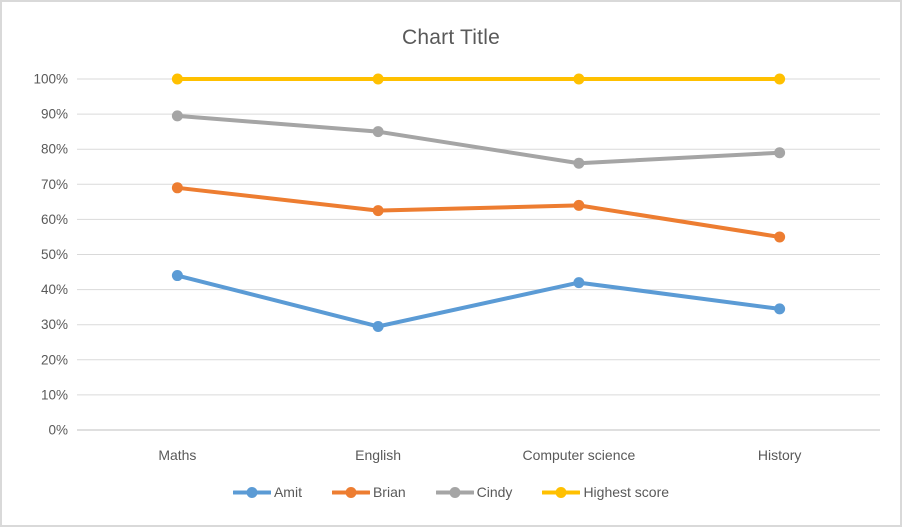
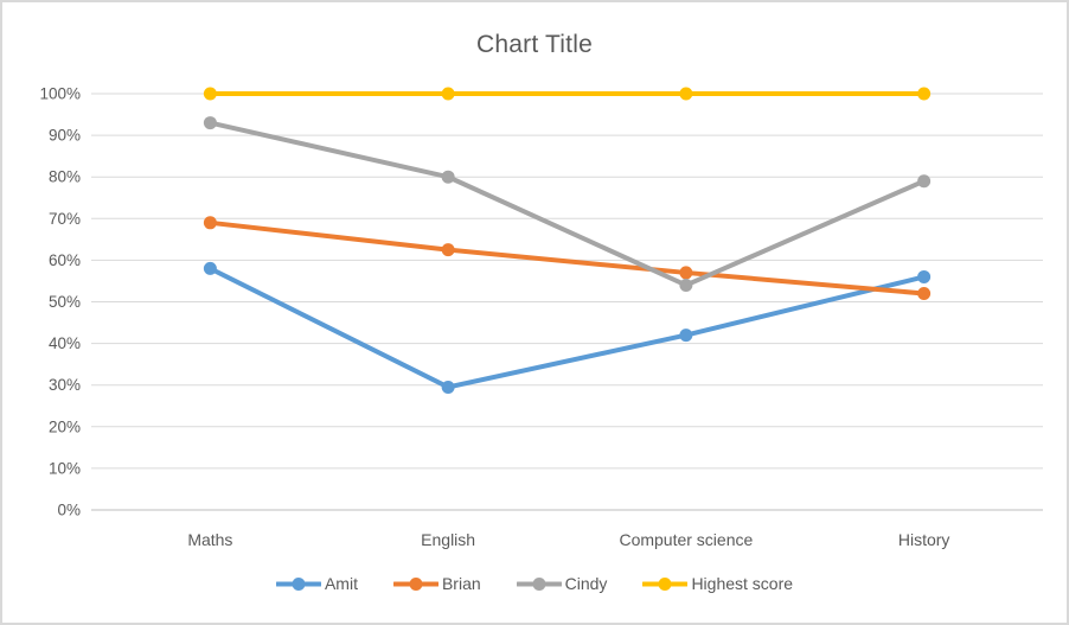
Amit/Maths: 44% -> 58%
Cindy/Maths: 90% -> 93%
Cindy/English: 85% -> 80%
Brian/Computer science: 64% -> 57%
Cindy/Computer science: 76% -> 54%
Amit/History: 34% -> 56%
Brian/History: 55% -> 52%
